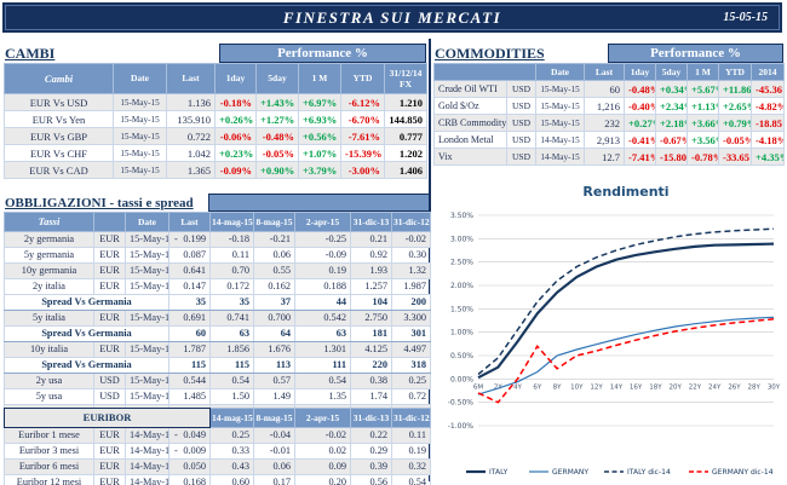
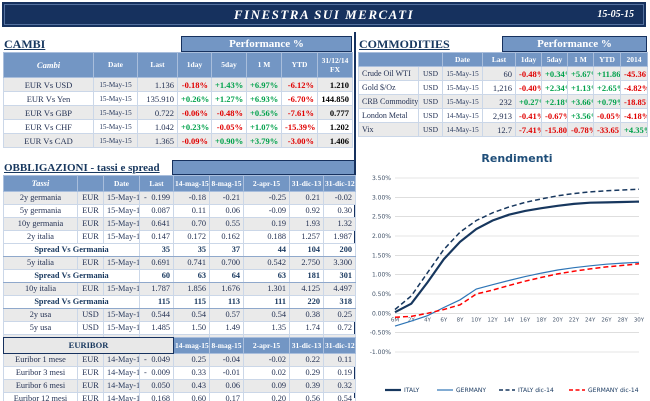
GERMANY dic-14/6M: -0.3% -> -0.1%
GERMANY dic-14/2Y: -0.5% -> -0.1%
GERMANY dic-14/6Y: 0.7% -> 0.1%
GERMANY/8Y: 0.5% -> 0.3%
